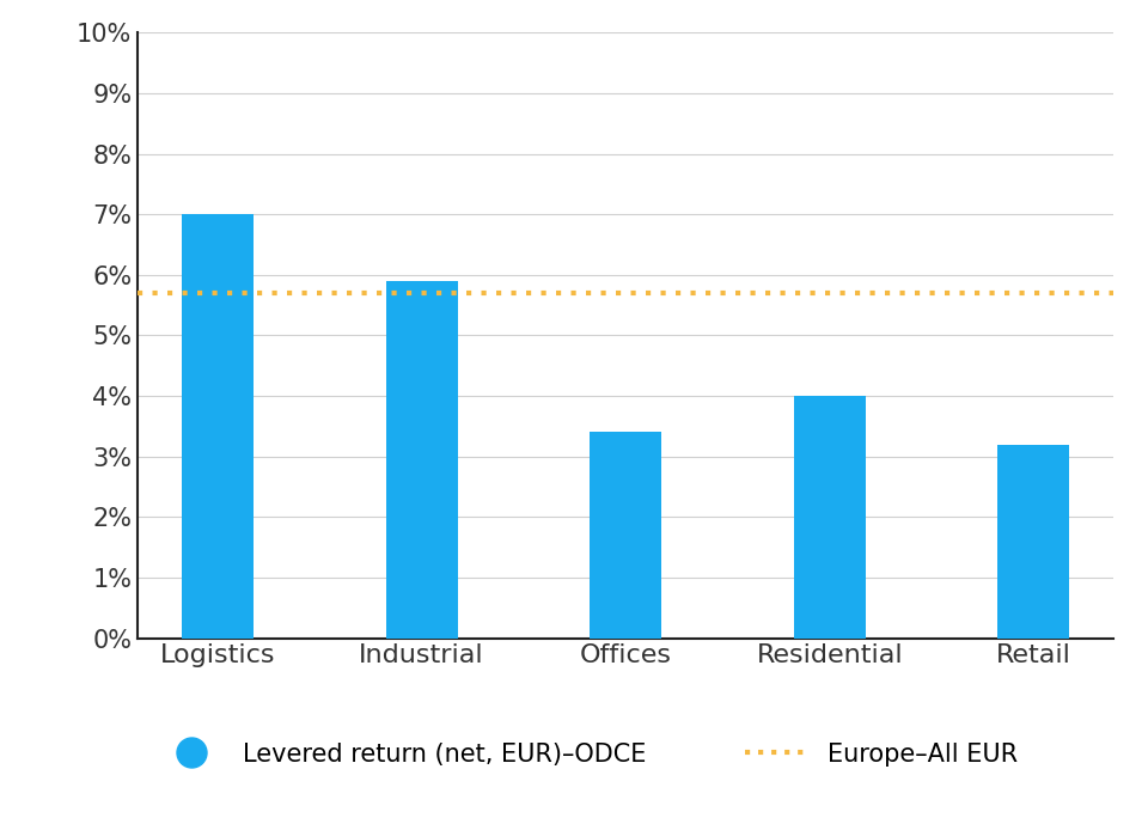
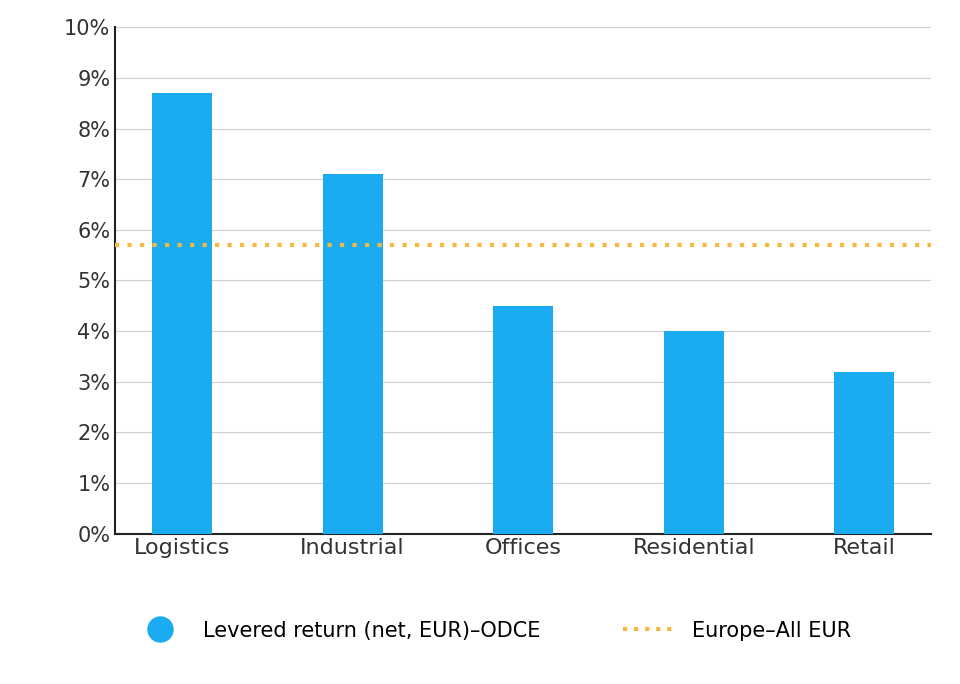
Logistics: 7.0% -> 8.7%
Industrial: 5.9% -> 7.1%
Offices: 3.4% -> 4.5%
